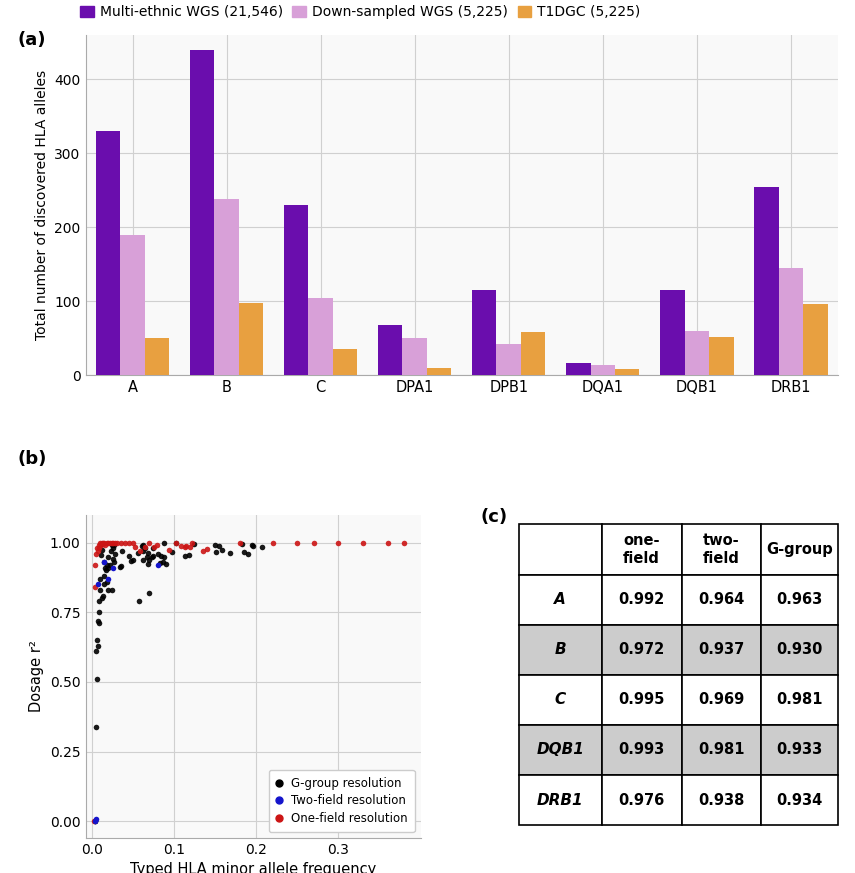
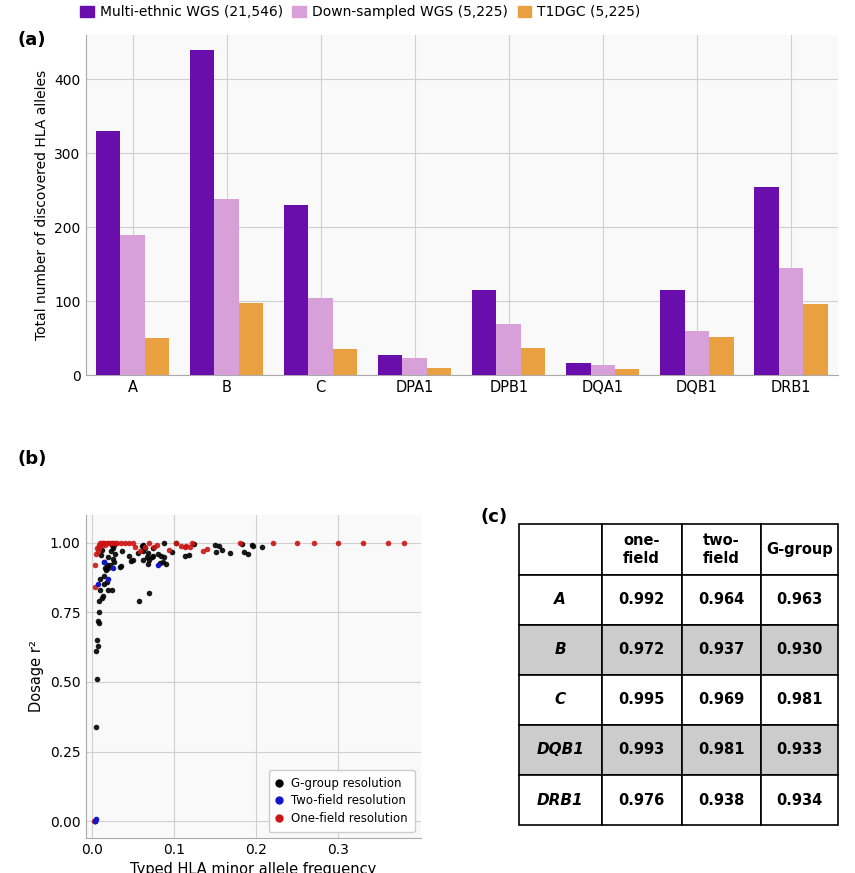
Multi-ethnic WGS (21,546)/DPA1: 68 -> 28
Down-sampled WGS (5,225)/DPA1: 50 -> 23
Down-sampled WGS (5,225)/DPB1: 42 -> 70
T1DGC (5,225)/DPB1: 58 -> 37
